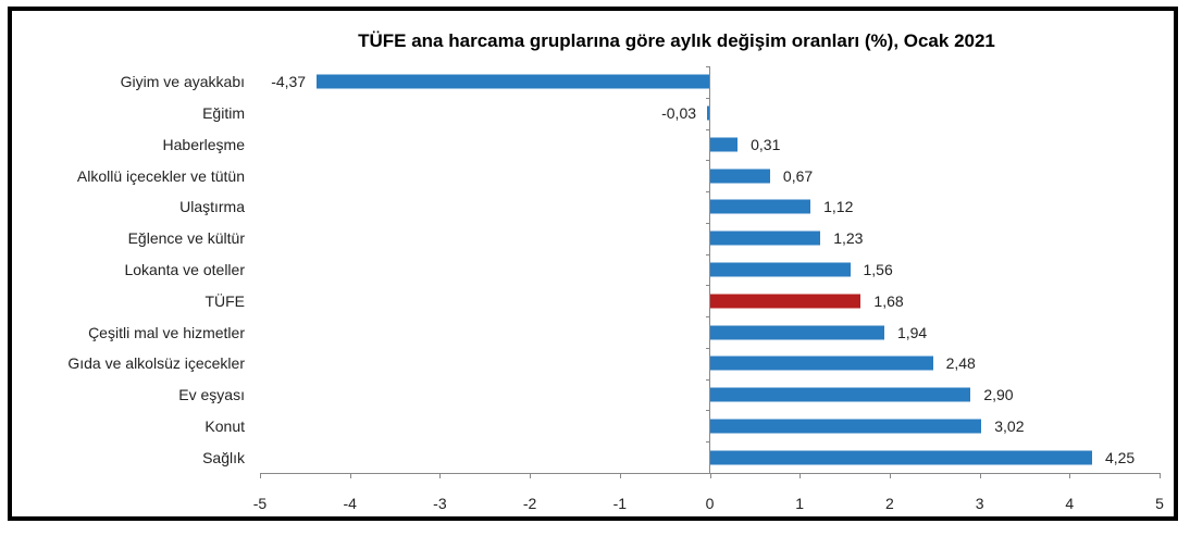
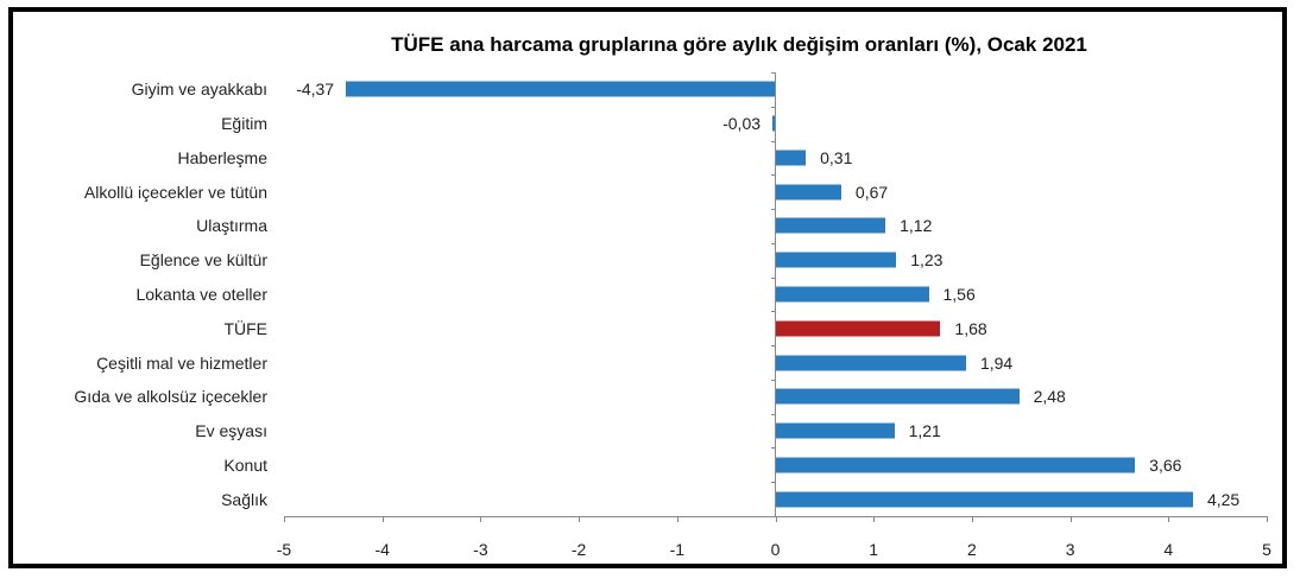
Ev eşyası: 2,90 -> 1,21
Konut: 3,02 -> 3,66
